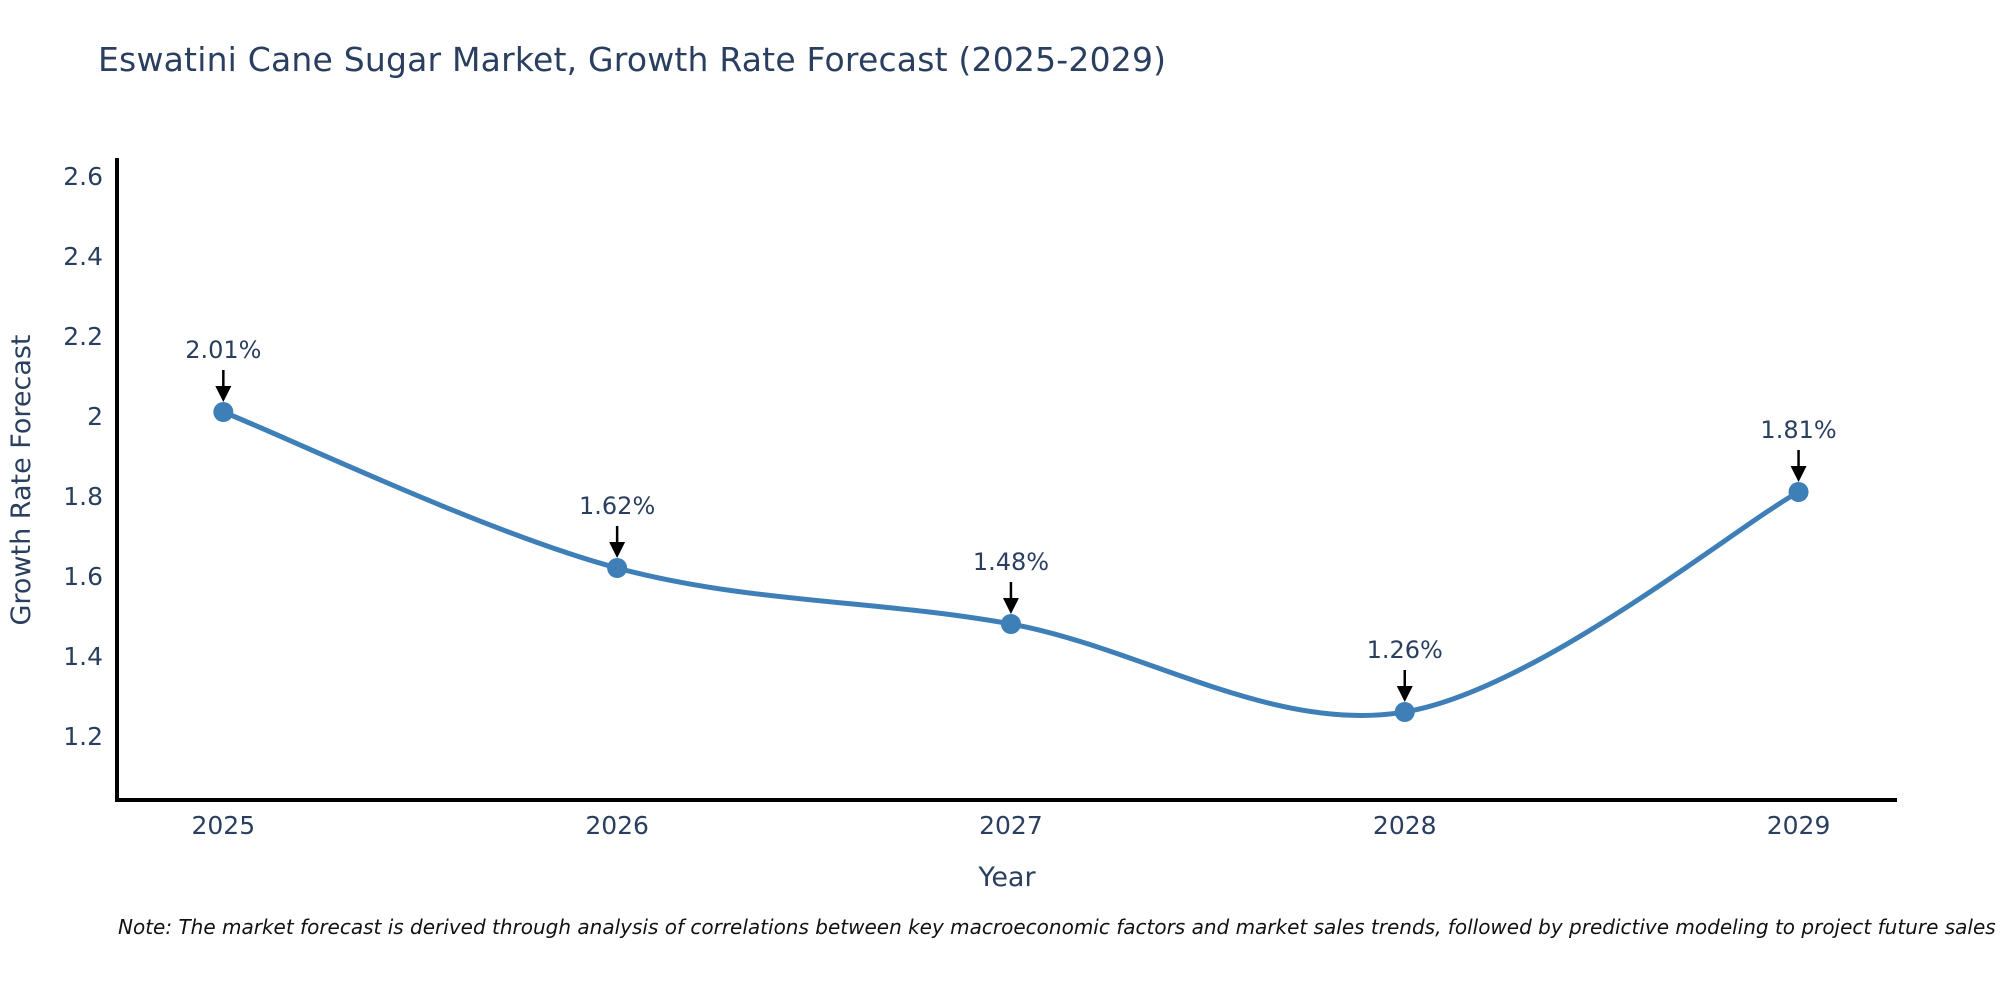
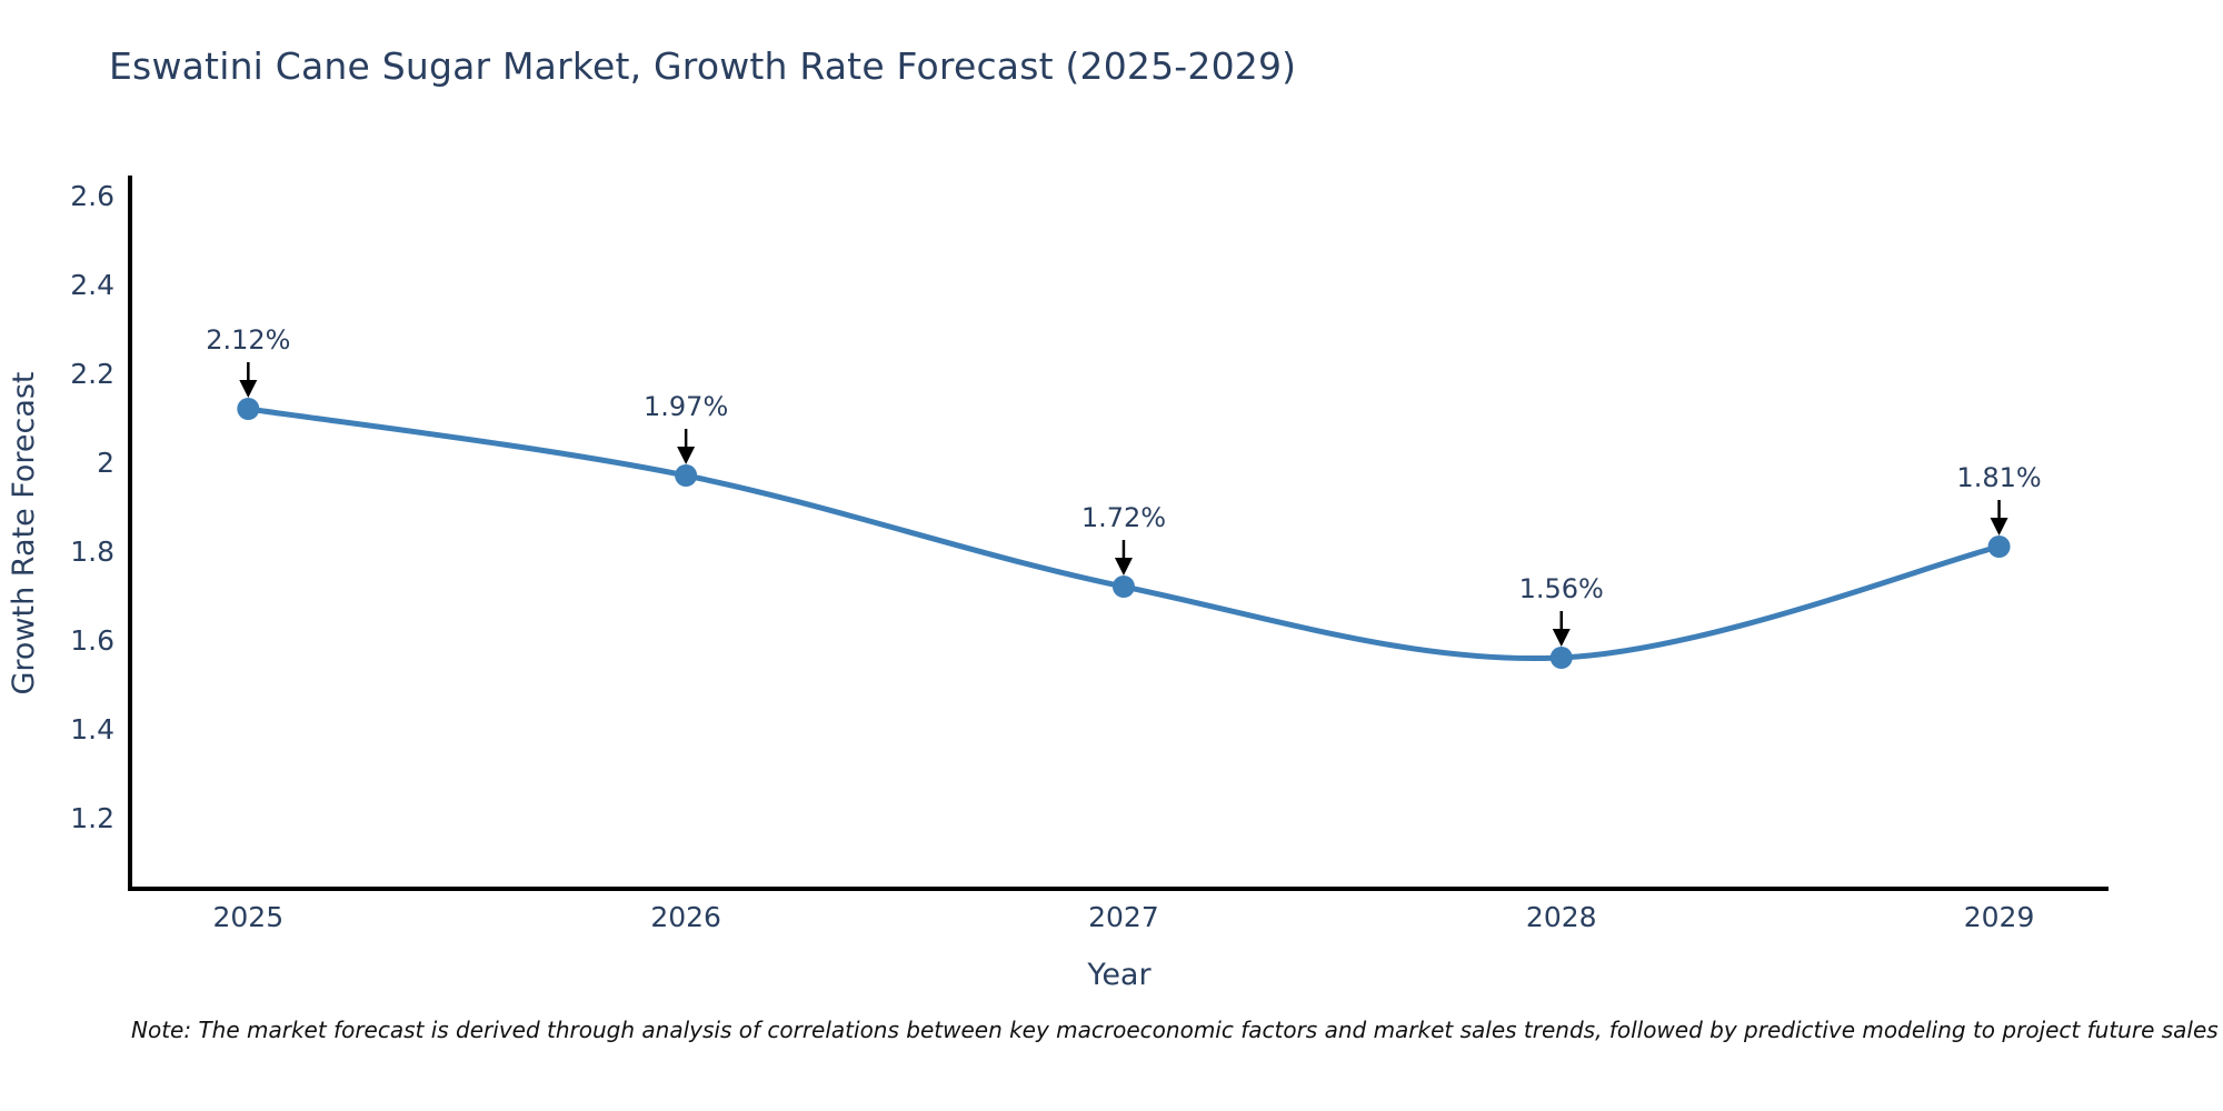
2025: 2.01% -> 2.12%
2026: 1.62% -> 1.97%
2027: 1.48% -> 1.72%
2028: 1.26% -> 1.56%
